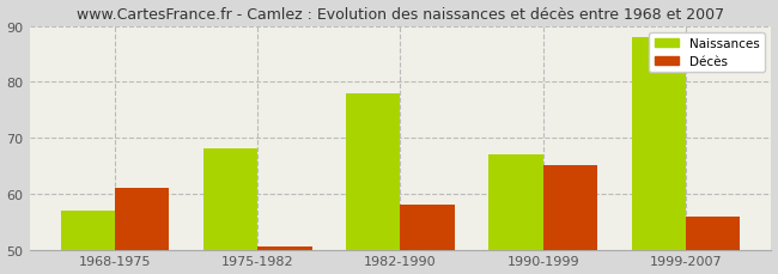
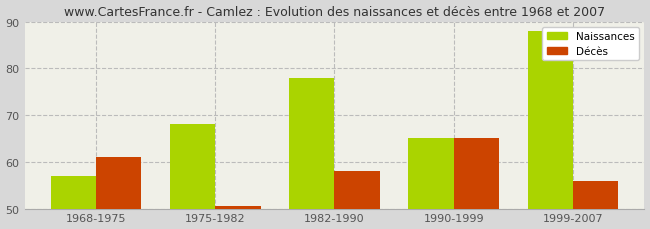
Naissances/1990-1999: 67 -> 65
